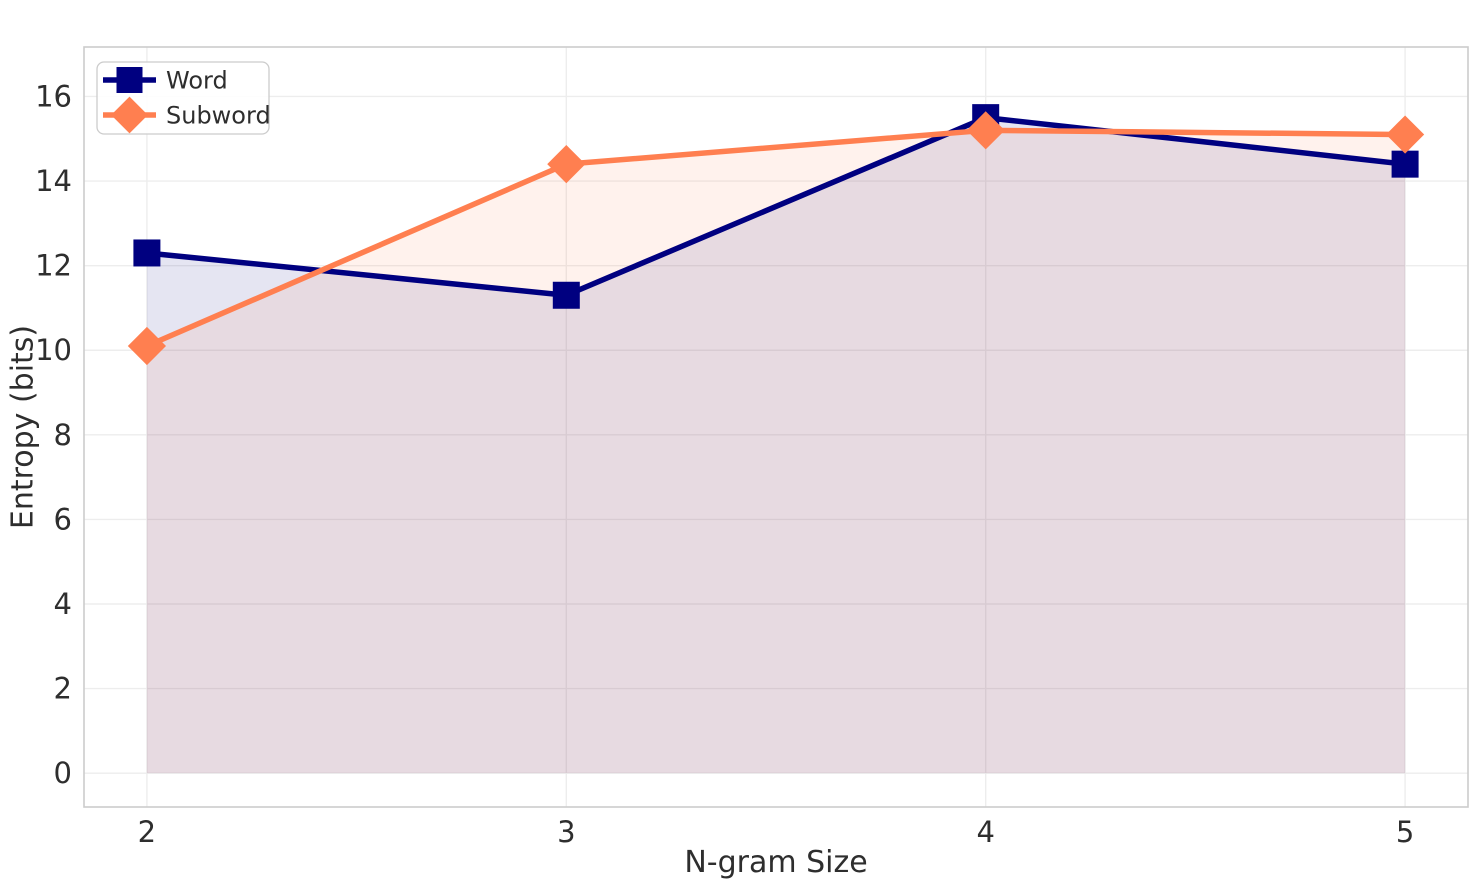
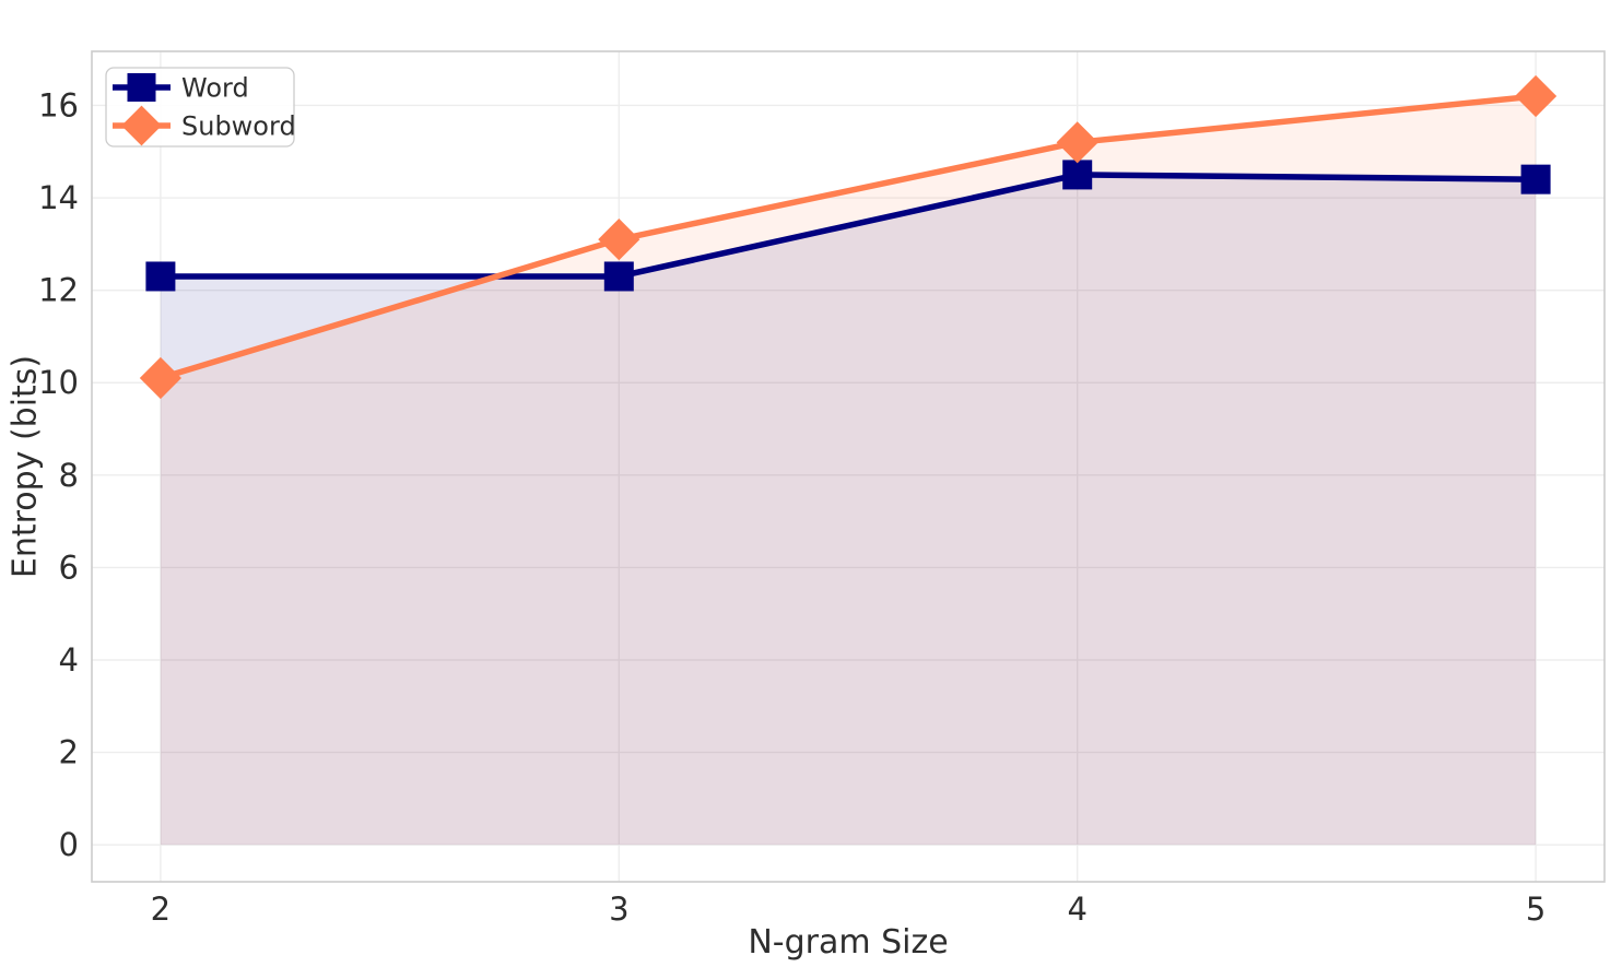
Word/3: 11.3 -> 12.3
Subword/3: 14.4 -> 13.1
Word/4: 15.5 -> 14.5
Subword/5: 15.1 -> 16.2
